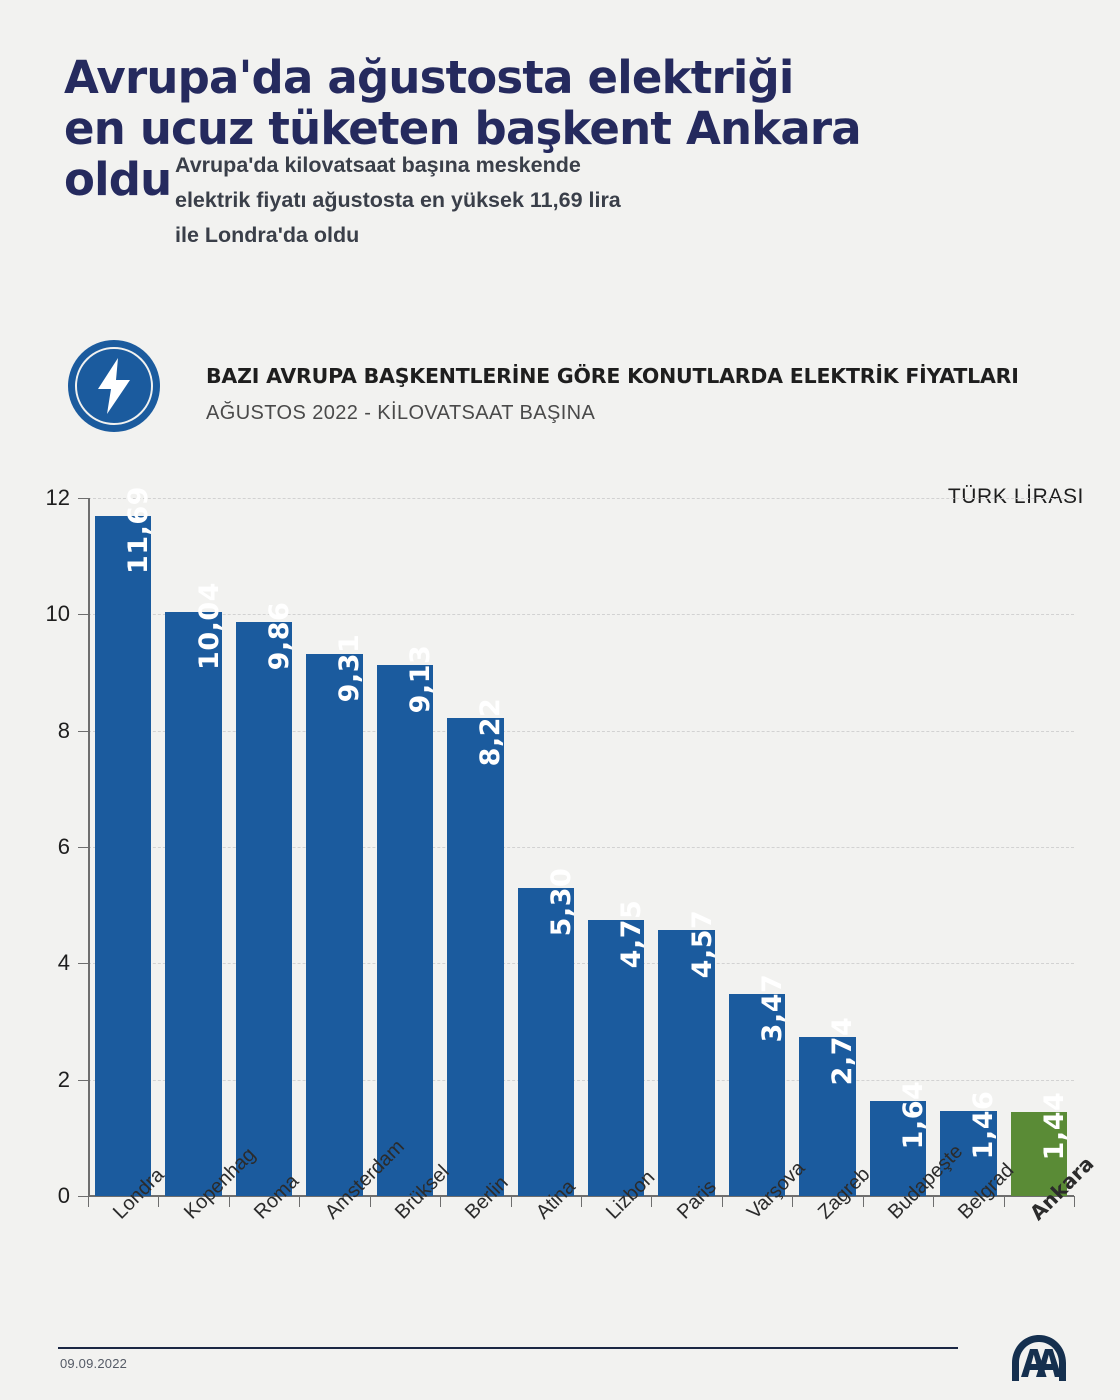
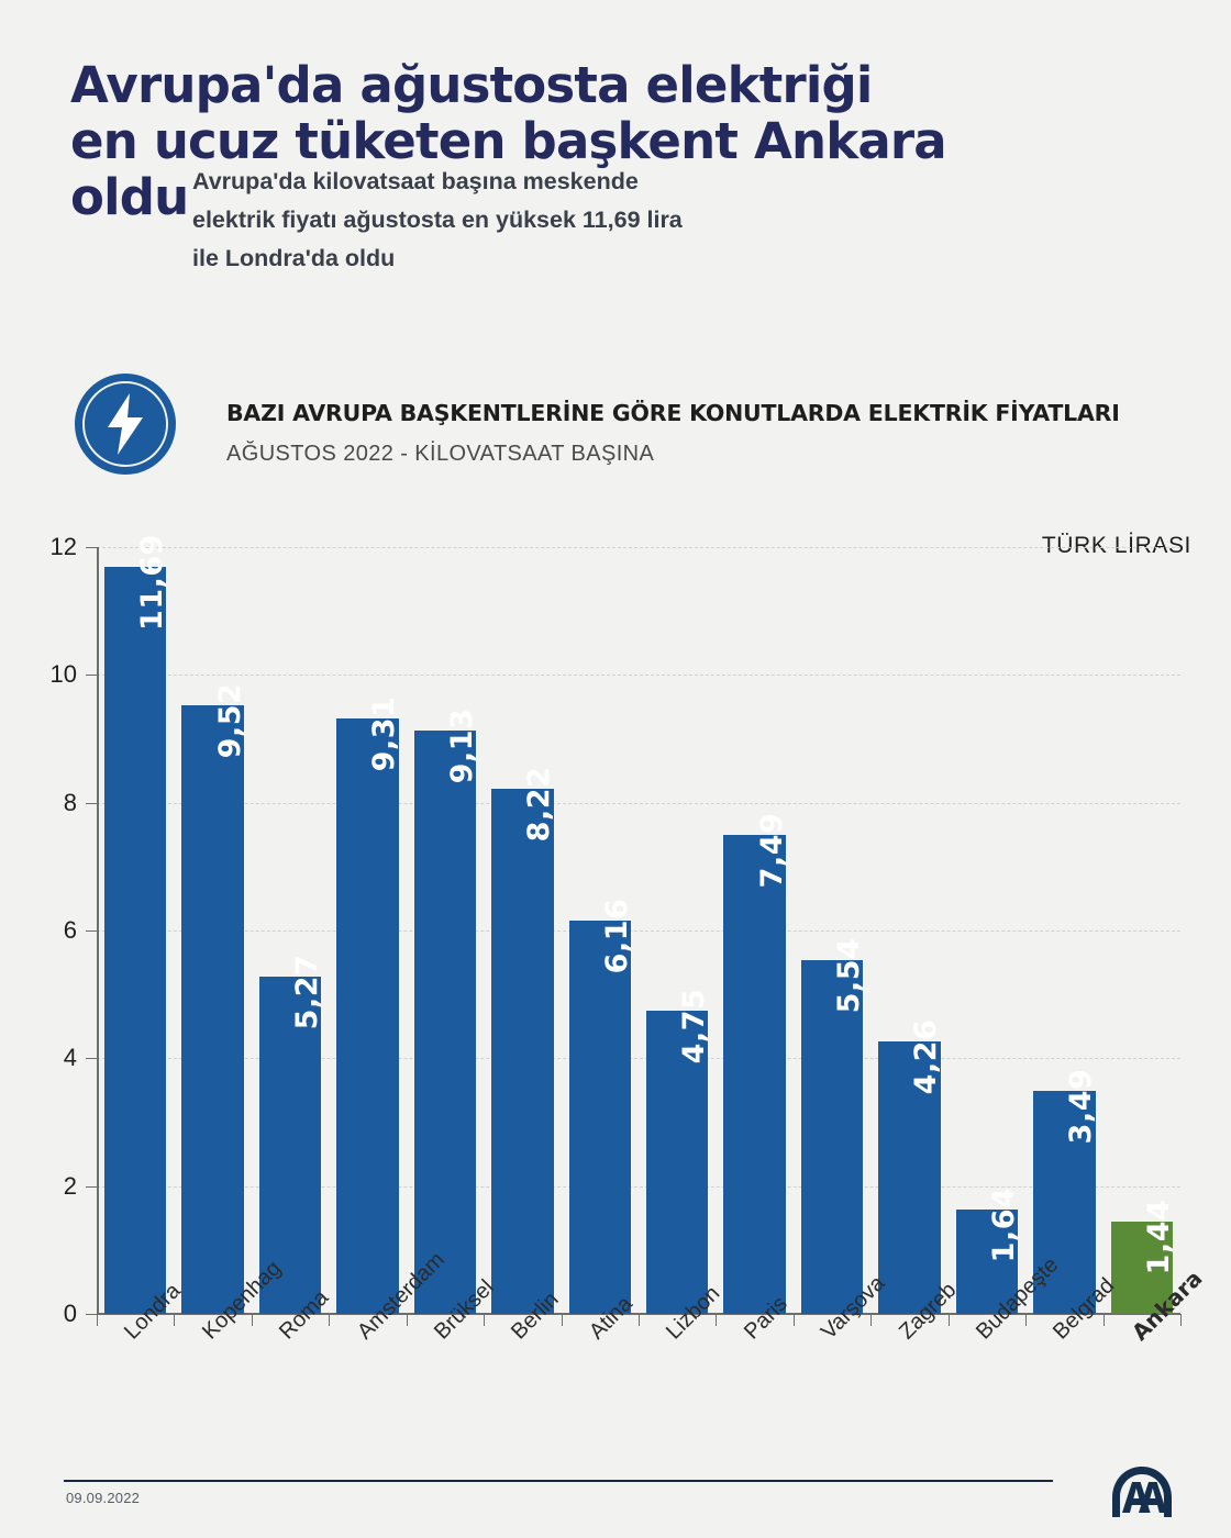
Kopenhag: 10,04 -> 9,52
Roma: 9,86 -> 5,27
Atina: 5,30 -> 6,16
Paris: 4,57 -> 7,49
Varşova: 3,47 -> 5,54
Zagreb: 2,74 -> 4,26
Belgrad: 1,46 -> 3,49
